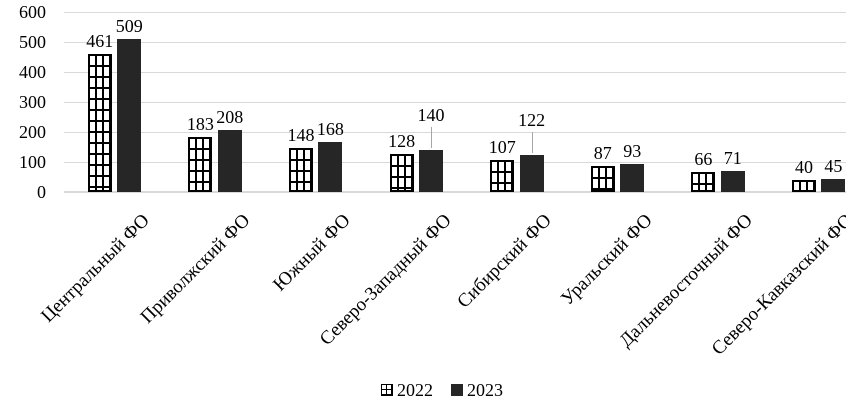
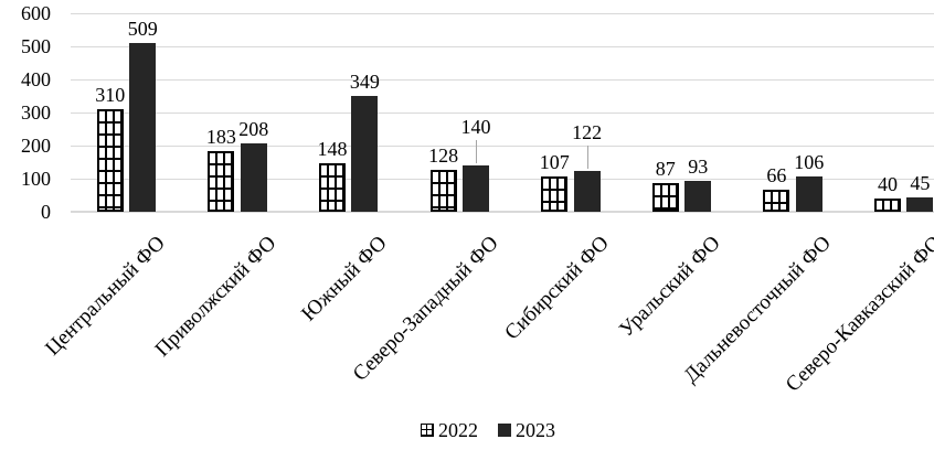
2022/Центральный ФО: 461 -> 310
2023/Южный ФО: 168 -> 349
2023/Дальневосточный ФО: 71 -> 106
